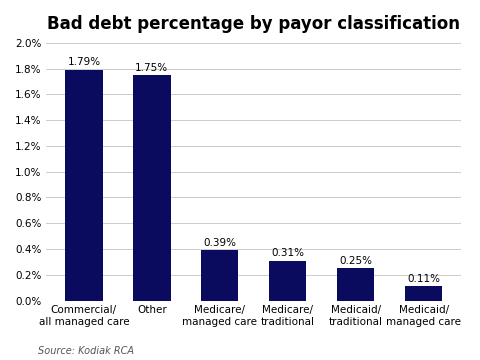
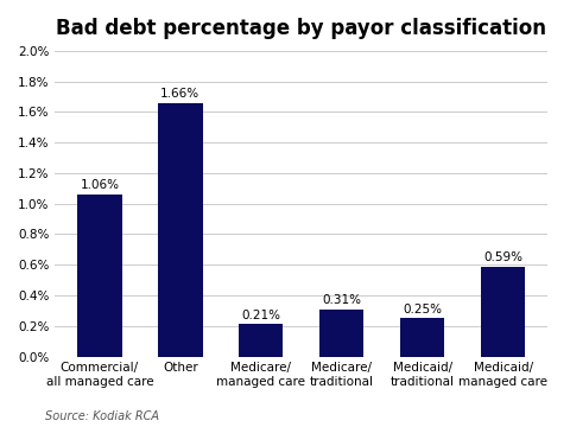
Commercial/ all managed care: 1.79% -> 1.06%
Other: 1.75% -> 1.66%
Medicare/ managed care: 0.39% -> 0.21%
Medicaid/ managed care: 0.11% -> 0.59%
